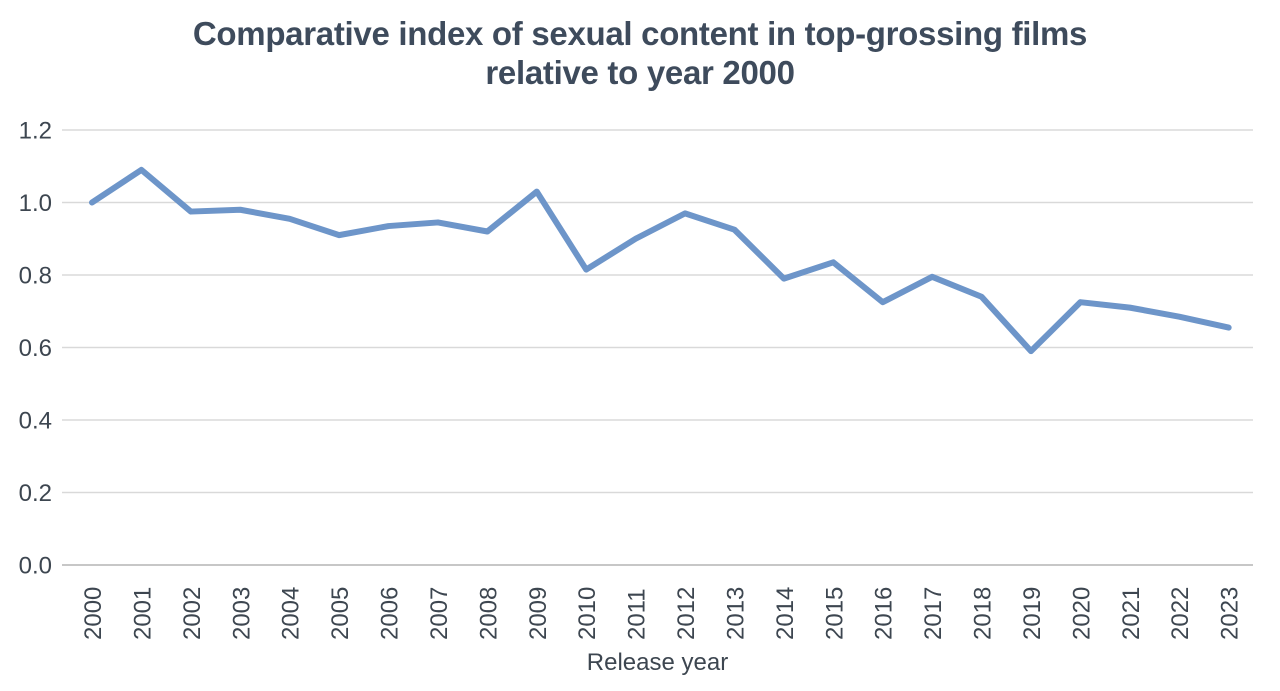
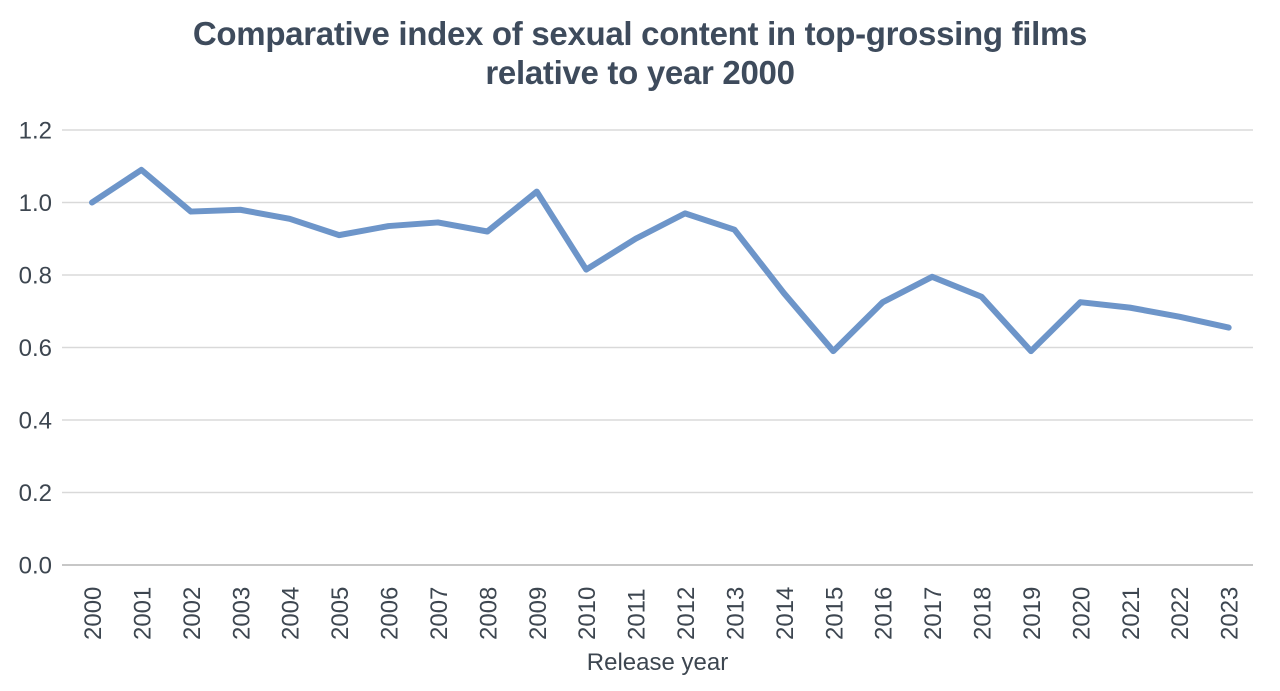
2014: 0.79 -> 0.75
2015: 0.83 -> 0.59
